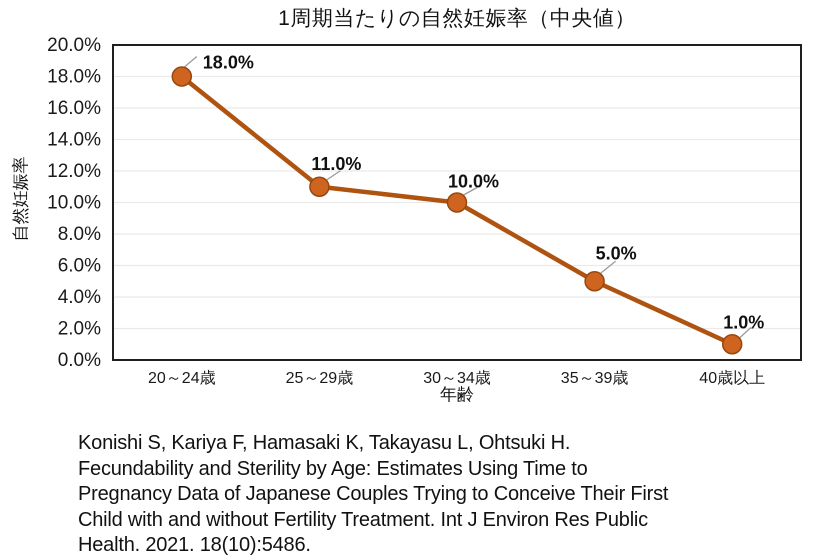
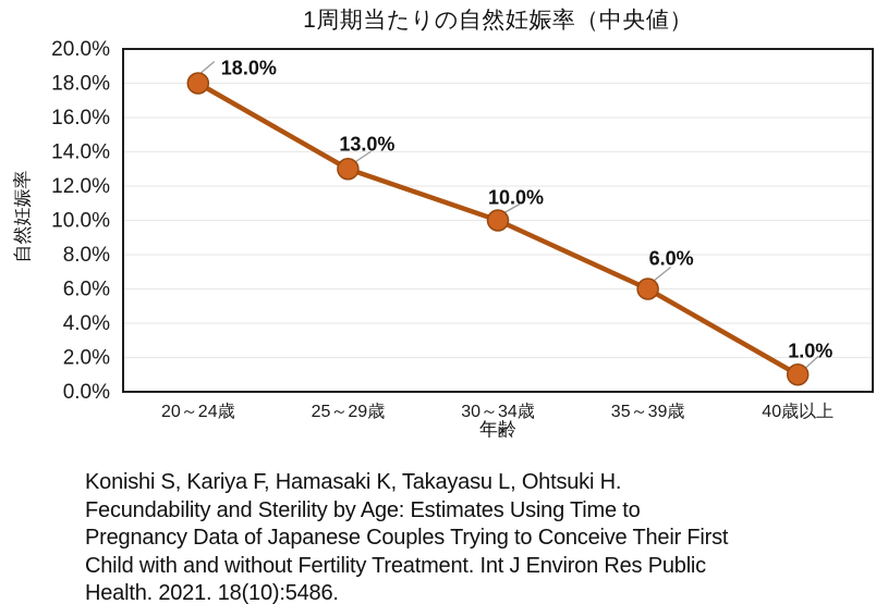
25～29歳: 11.0% -> 13.0%
35～39歳: 5.0% -> 6.0%
